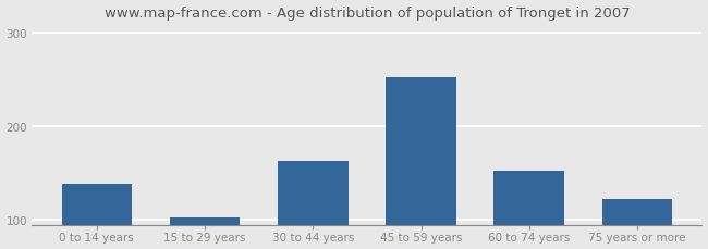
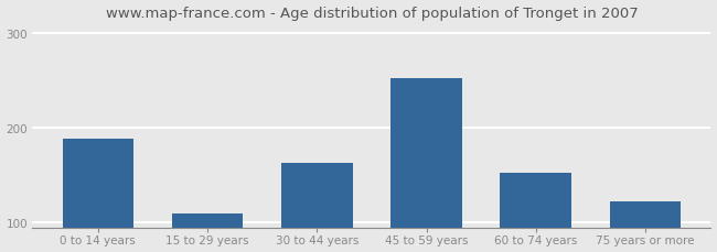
0 to 14 years: 138 -> 188
15 to 29 years: 103 -> 110
